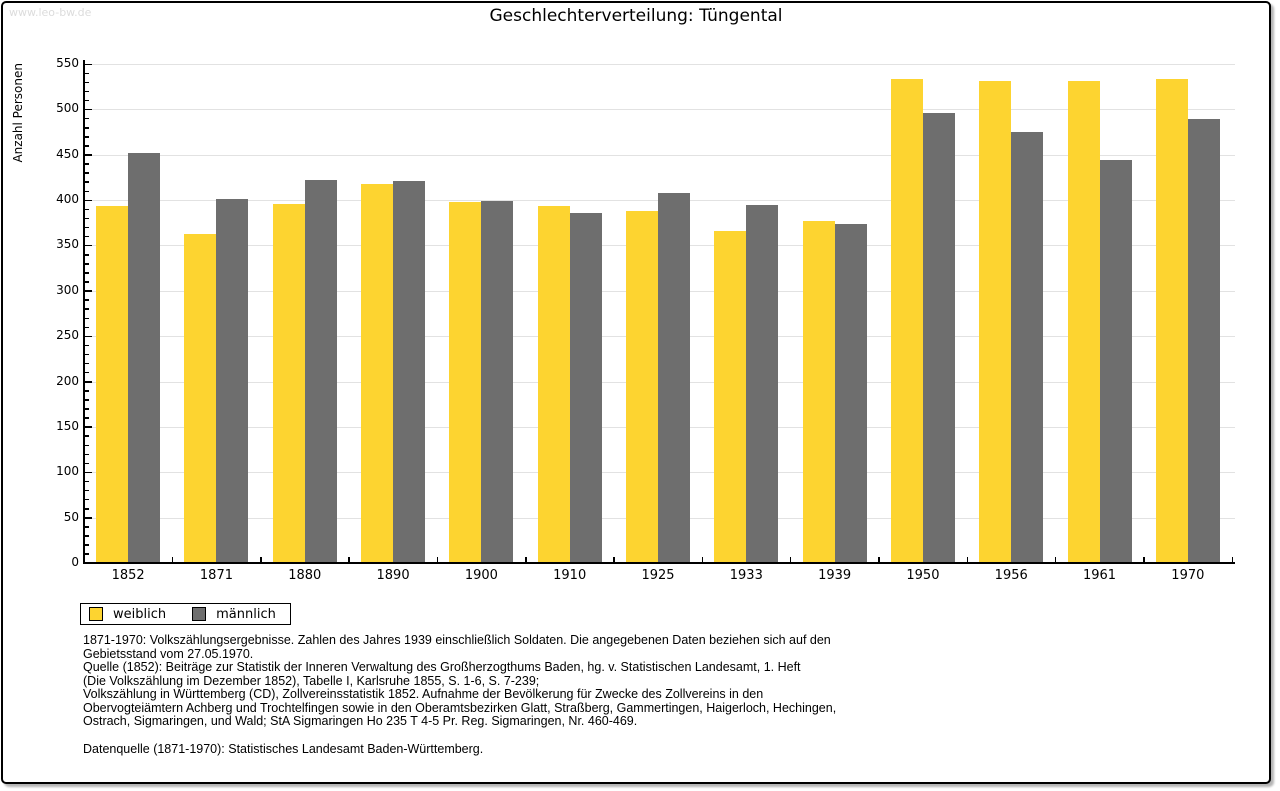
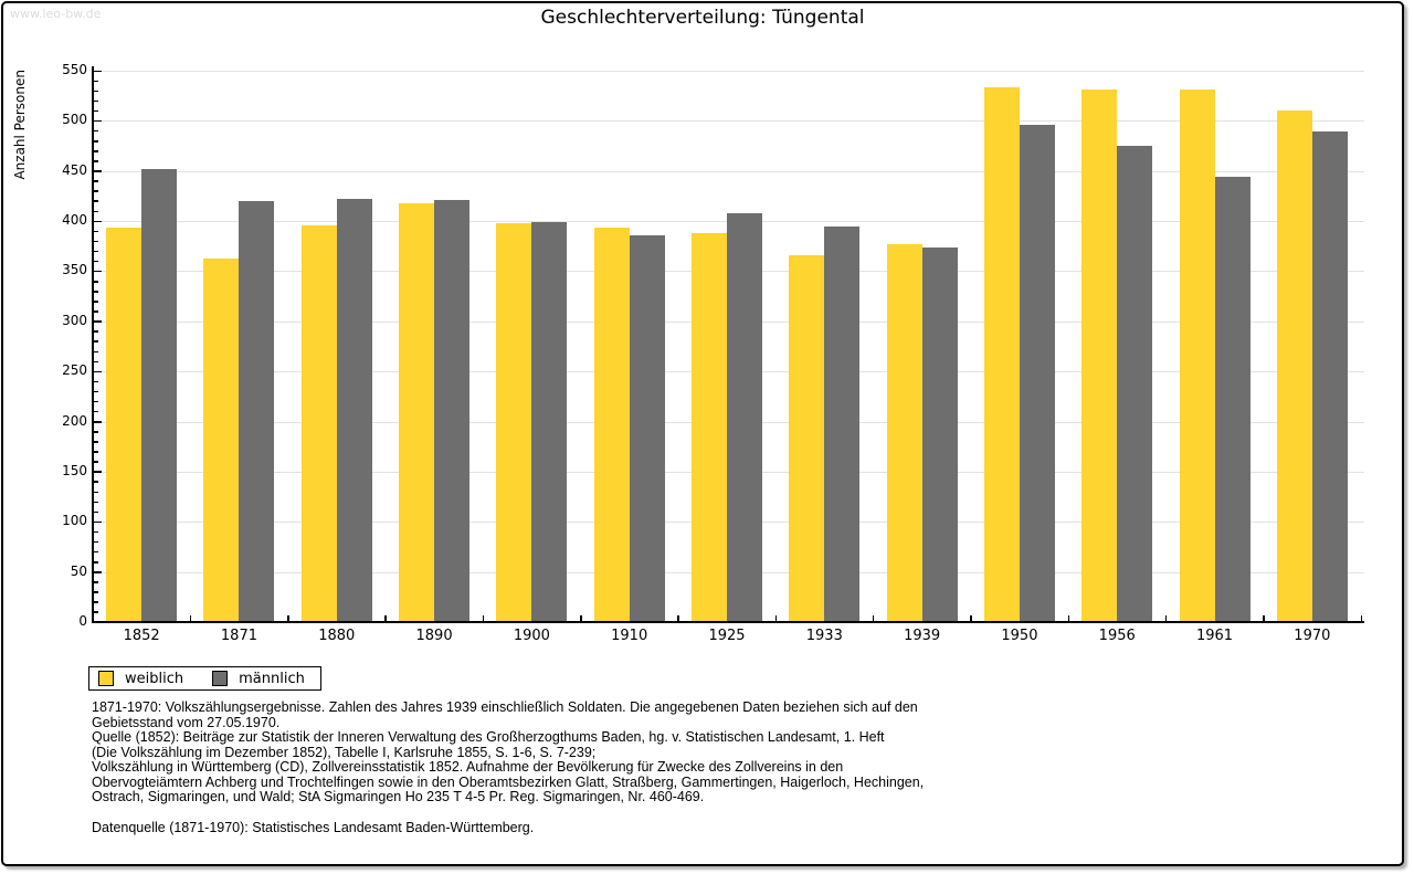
männlich/1871: 400 -> 420
weiblich/1970: 530 -> 510
